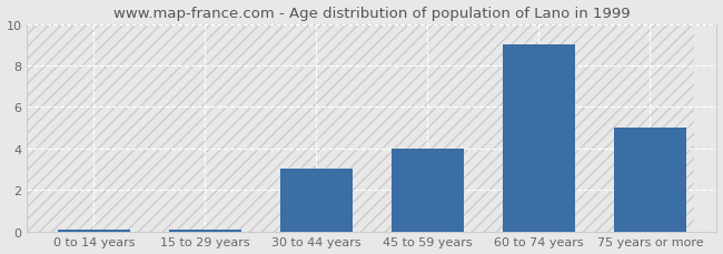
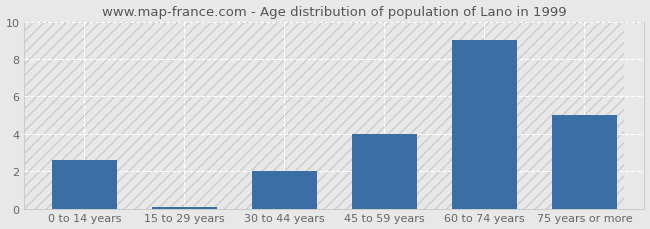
0 to 14 years: 0.1 -> 2.6
30 to 44 years: 3.0 -> 2.0
